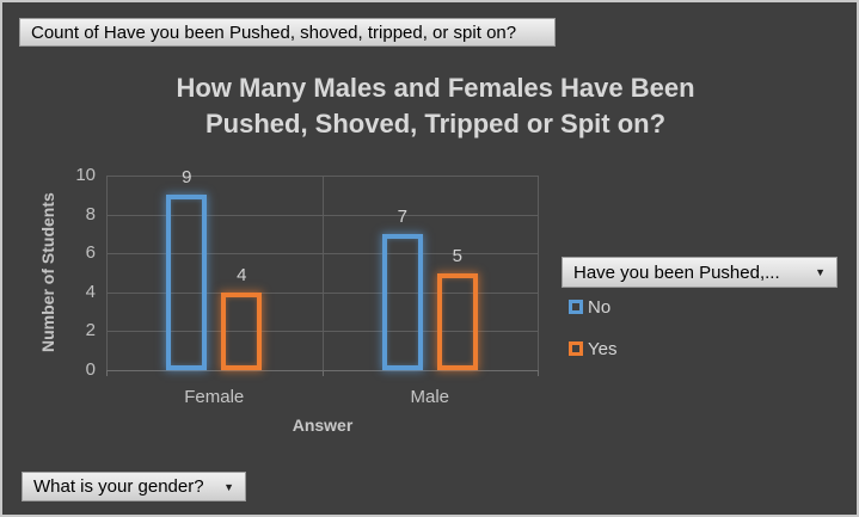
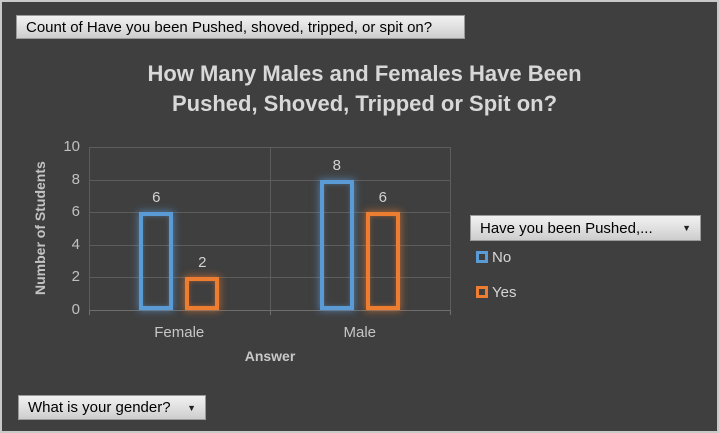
No/Female: 9 -> 6
Yes/Female: 4 -> 2
No/Male: 7 -> 8
Yes/Male: 5 -> 6
